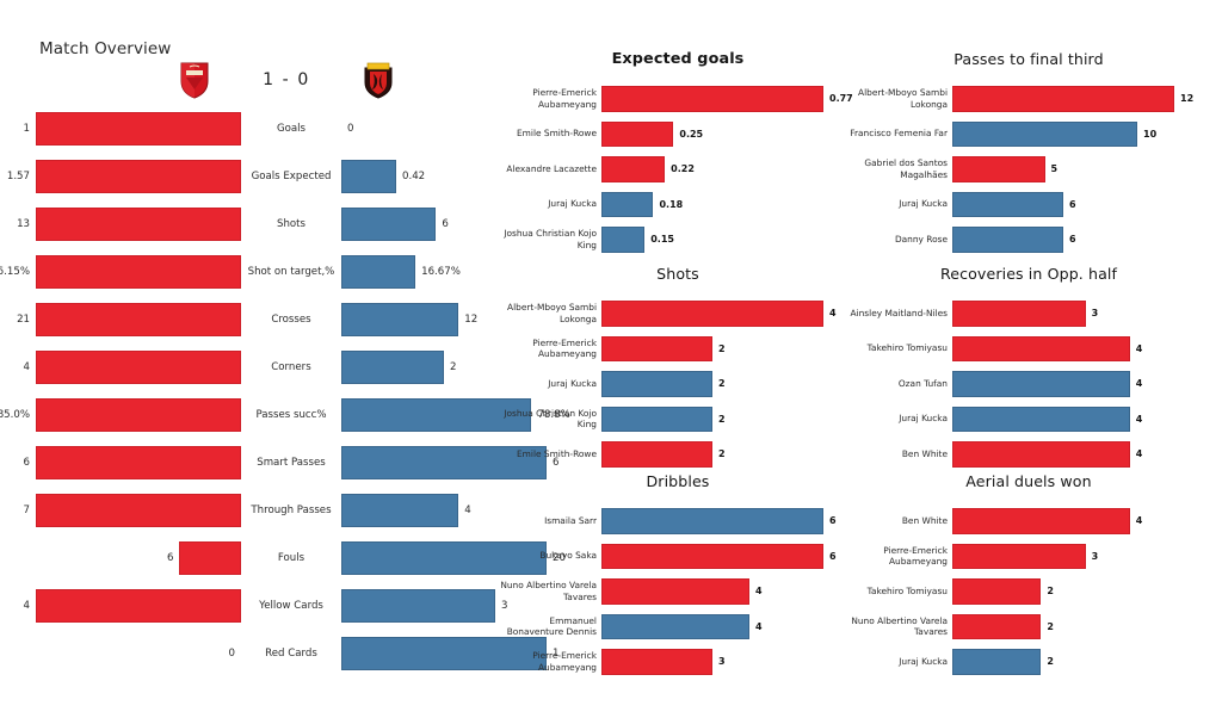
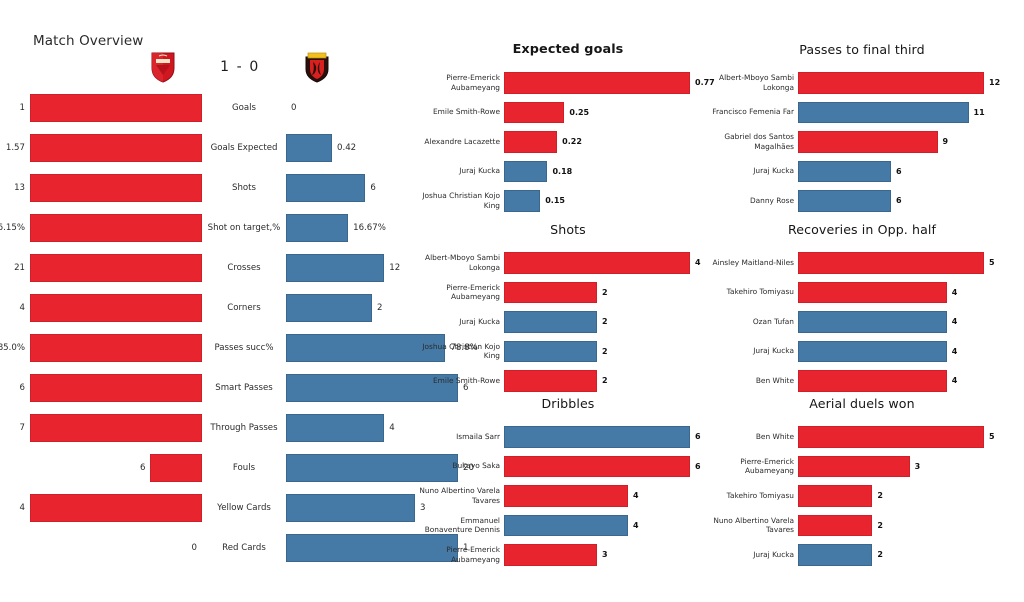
Passes to final third/Francisco Femenia Far: 10 -> 11
Passes to final third/Gabriel dos Santos Magalhães: 5 -> 9
Recoveries in Opp. half/Ainsley Maitland-Niles: 3 -> 5
Aerial duels won/Ben White: 4 -> 5
